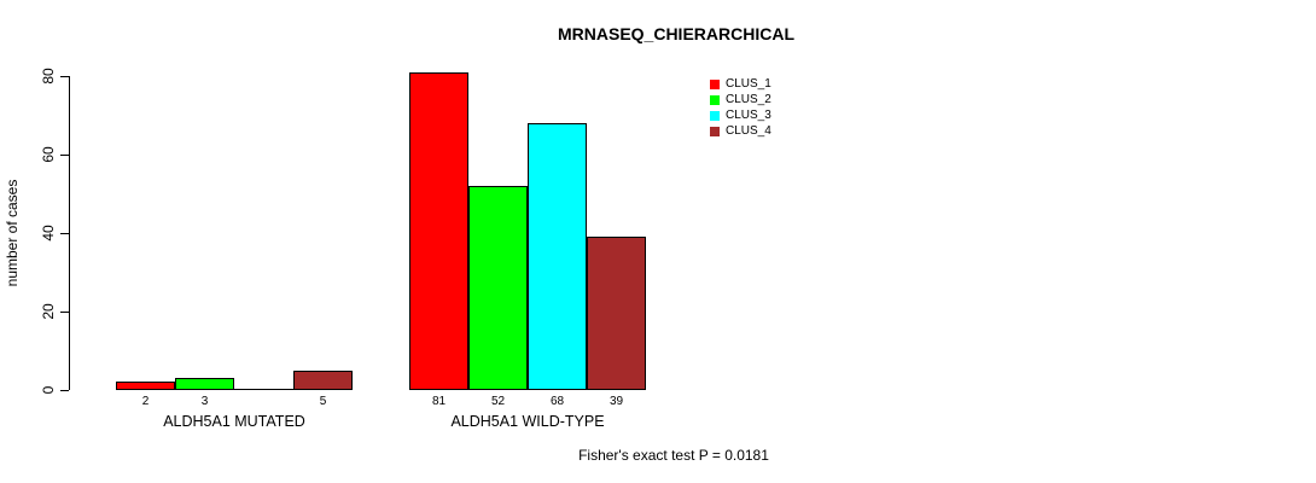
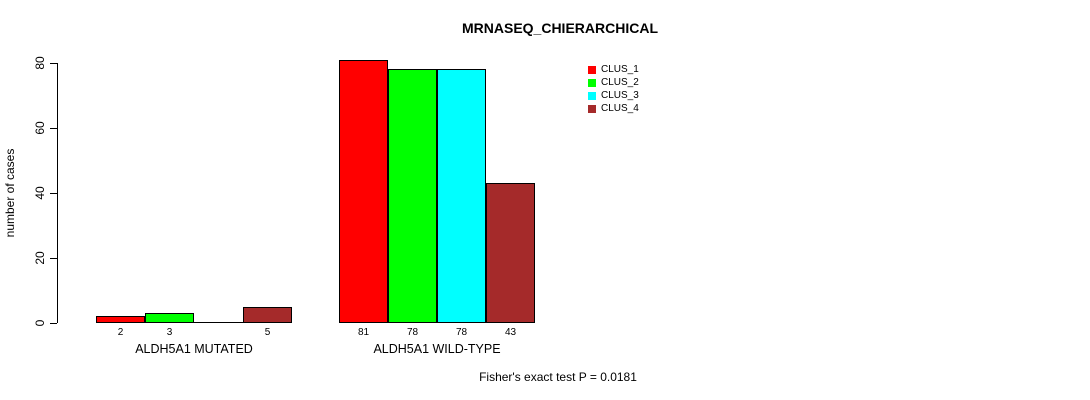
CLUS_2/ALDH5A1 WILD-TYPE: 52 -> 78
CLUS_3/ALDH5A1 WILD-TYPE: 68 -> 78
CLUS_4/ALDH5A1 WILD-TYPE: 39 -> 43
